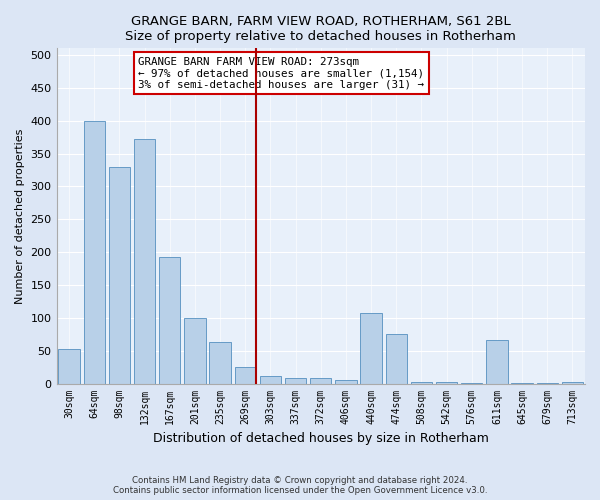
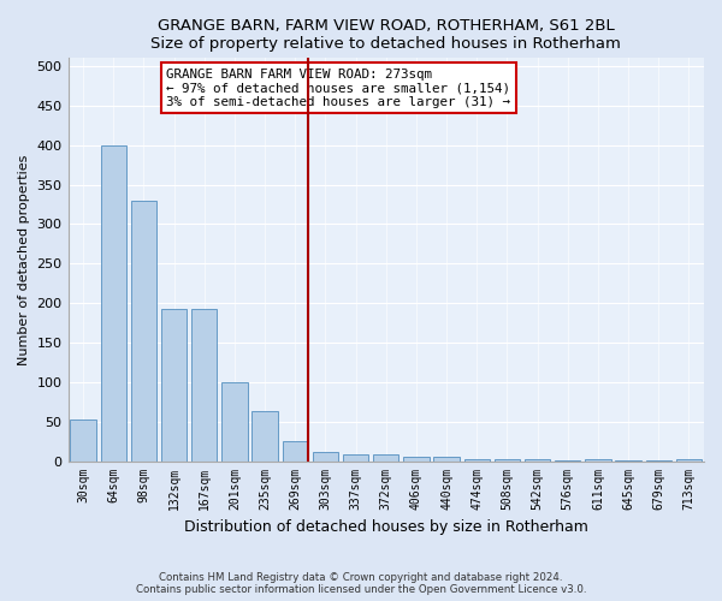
132sqm: 372 -> 192
440sqm: 108 -> 5
474sqm: 76 -> 2
611sqm: 66 -> 2
